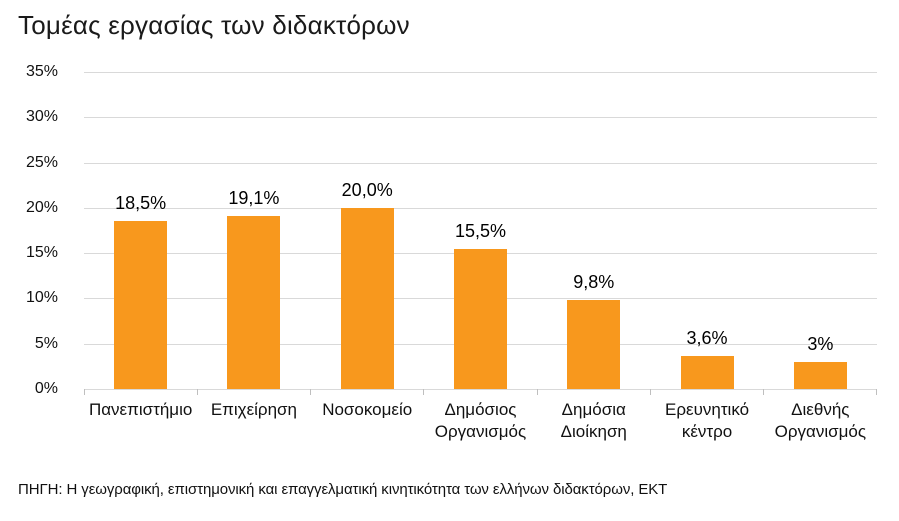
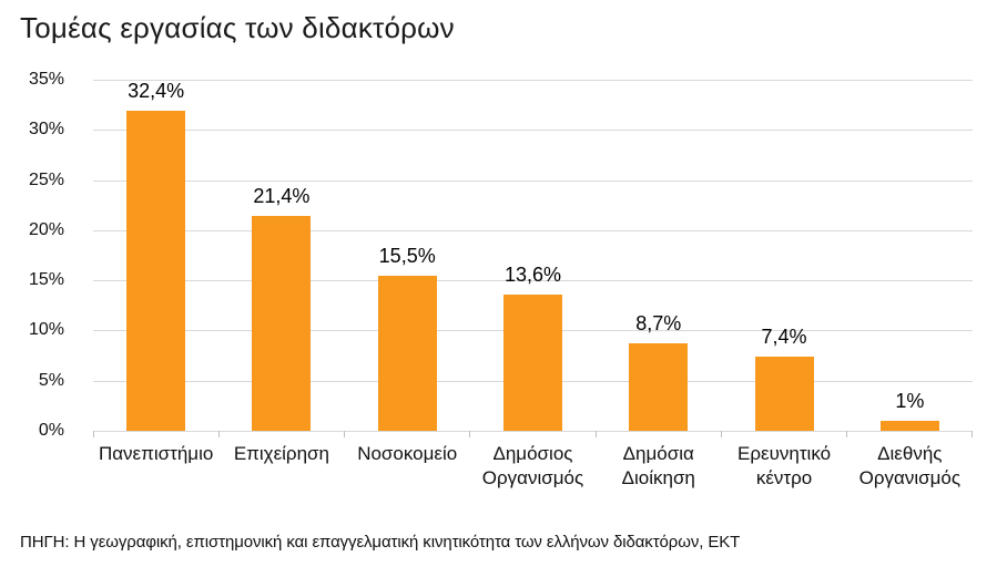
Πανεπιστήμιο: 18,5% -> 32,4%
Επιχείρηση: 19,1% -> 21,4%
Νοσοκομείο: 20,0% -> 15,5%
Δημόσιος Οργανισμός: 15,5% -> 13,6%
Δημόσια Διοίκηση: 9,8% -> 8,7%
Ερευνητικό κέντρο: 3,6% -> 7,4%
Διεθνής Οργανισμός: 3% -> 1%
